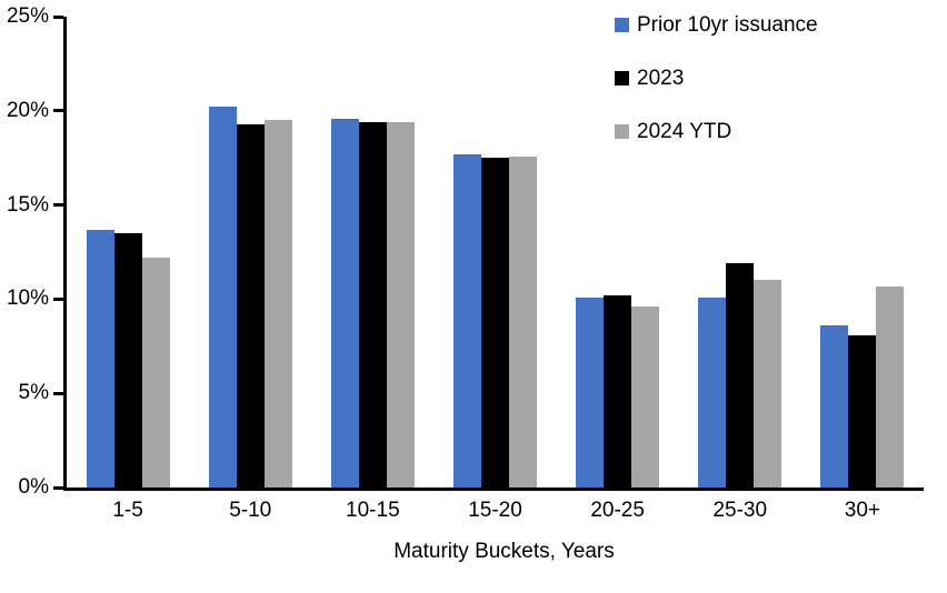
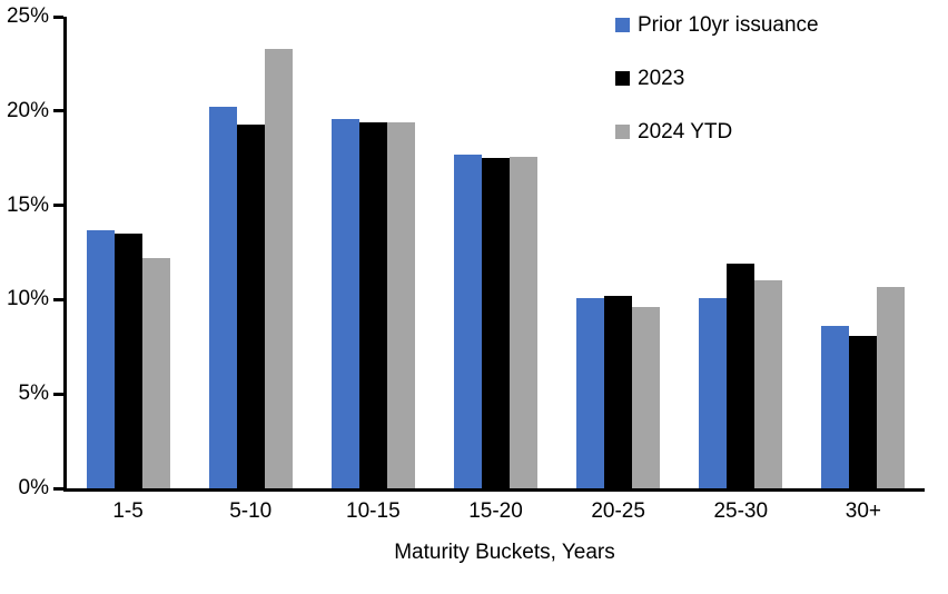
2024 YTD/5-10: 19.5% -> 23.3%
